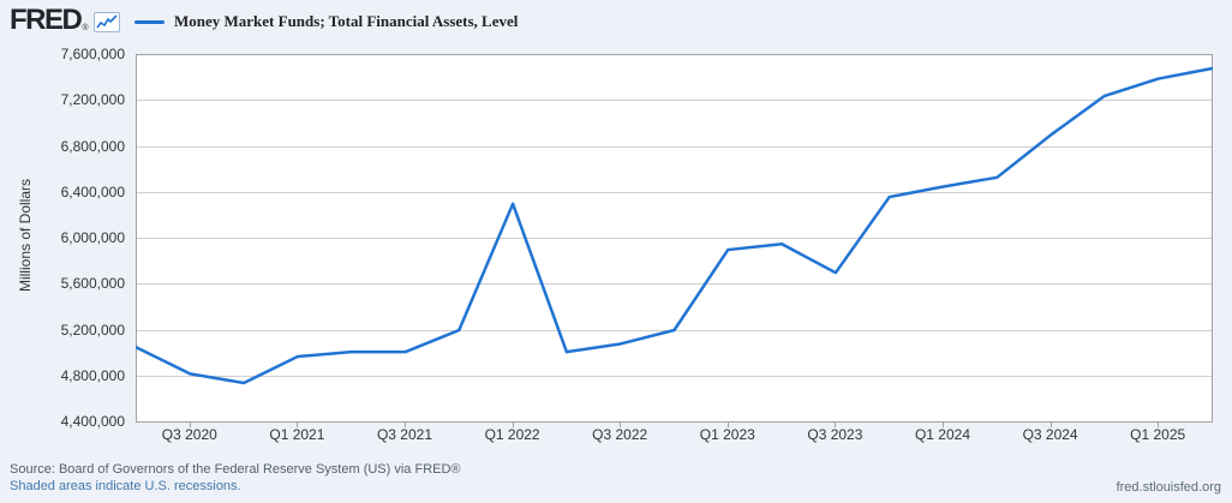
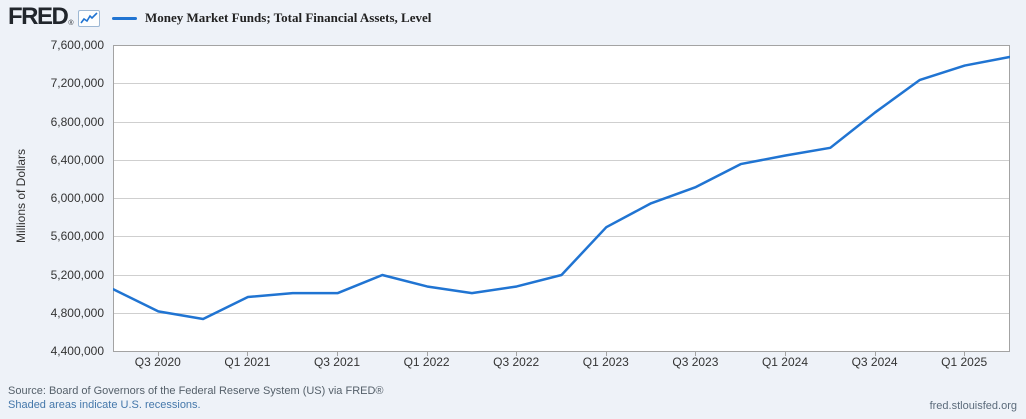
Q1 2022: 6300000 -> 5100000
Q1 2023: 5900000 -> 5700000
Q3 2023: 5700000 -> 6100000
